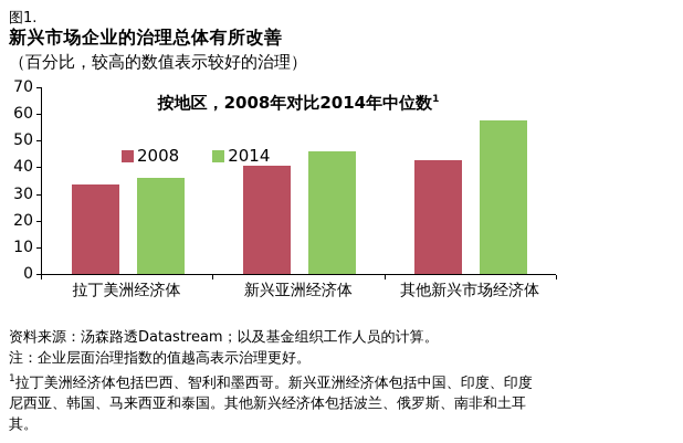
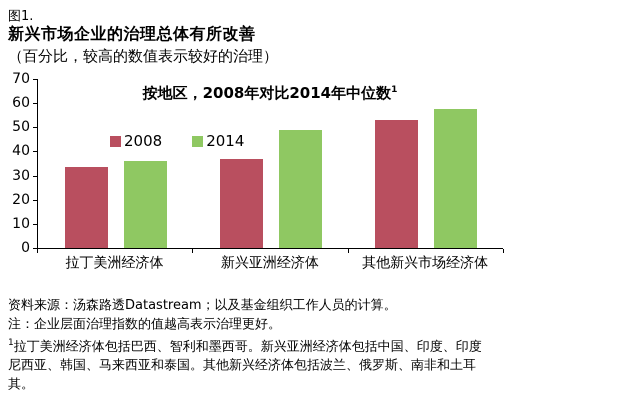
2008/新兴亚洲经济体: 40 -> 37
2014/新兴亚洲经济体: 46 -> 49
2008/其他新兴市场经济体: 42 -> 53
